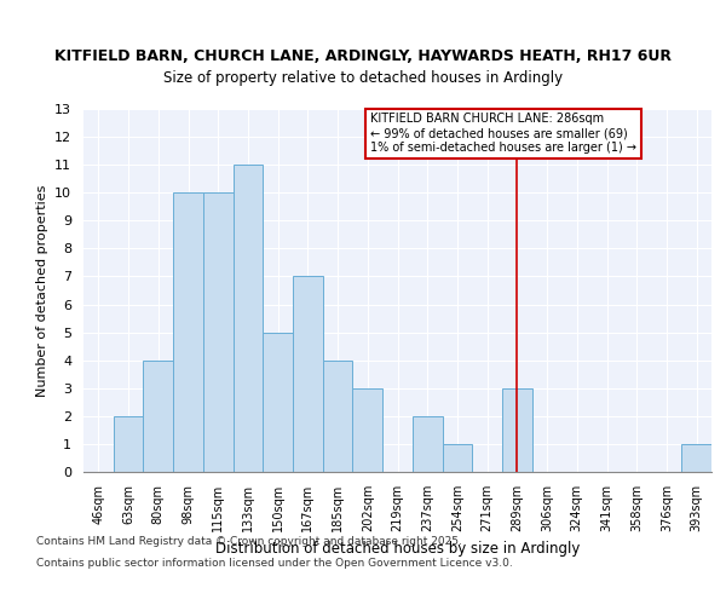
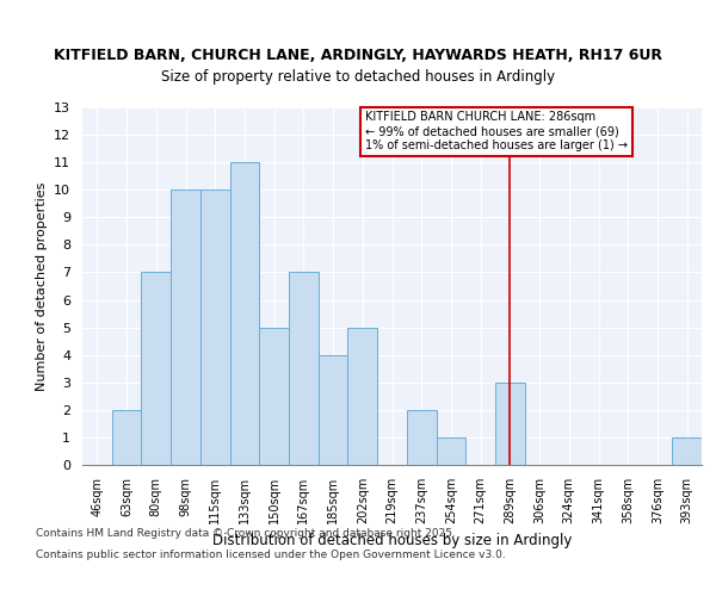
80sqm: 4 -> 7
202sqm: 3 -> 5
